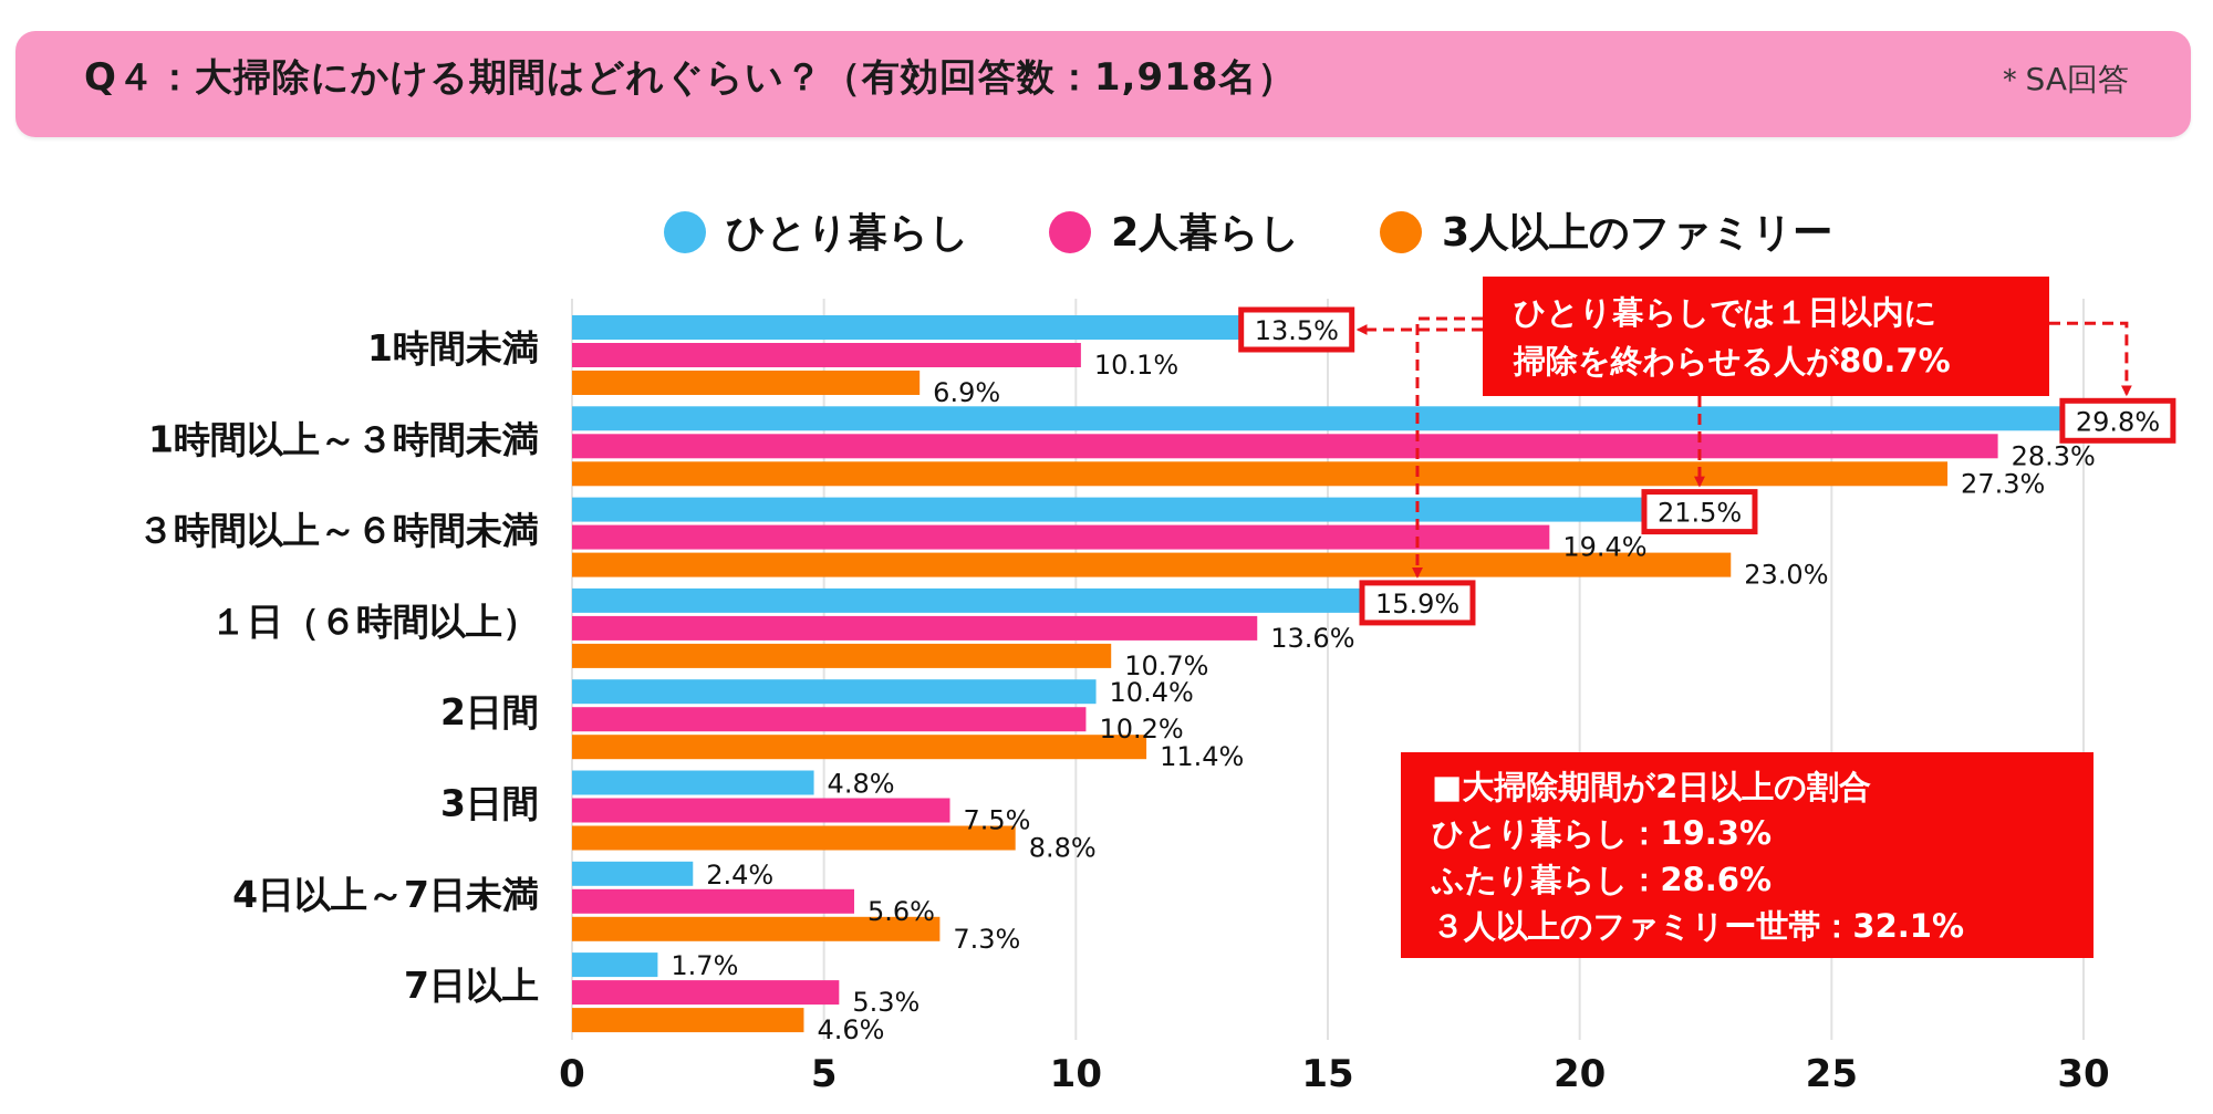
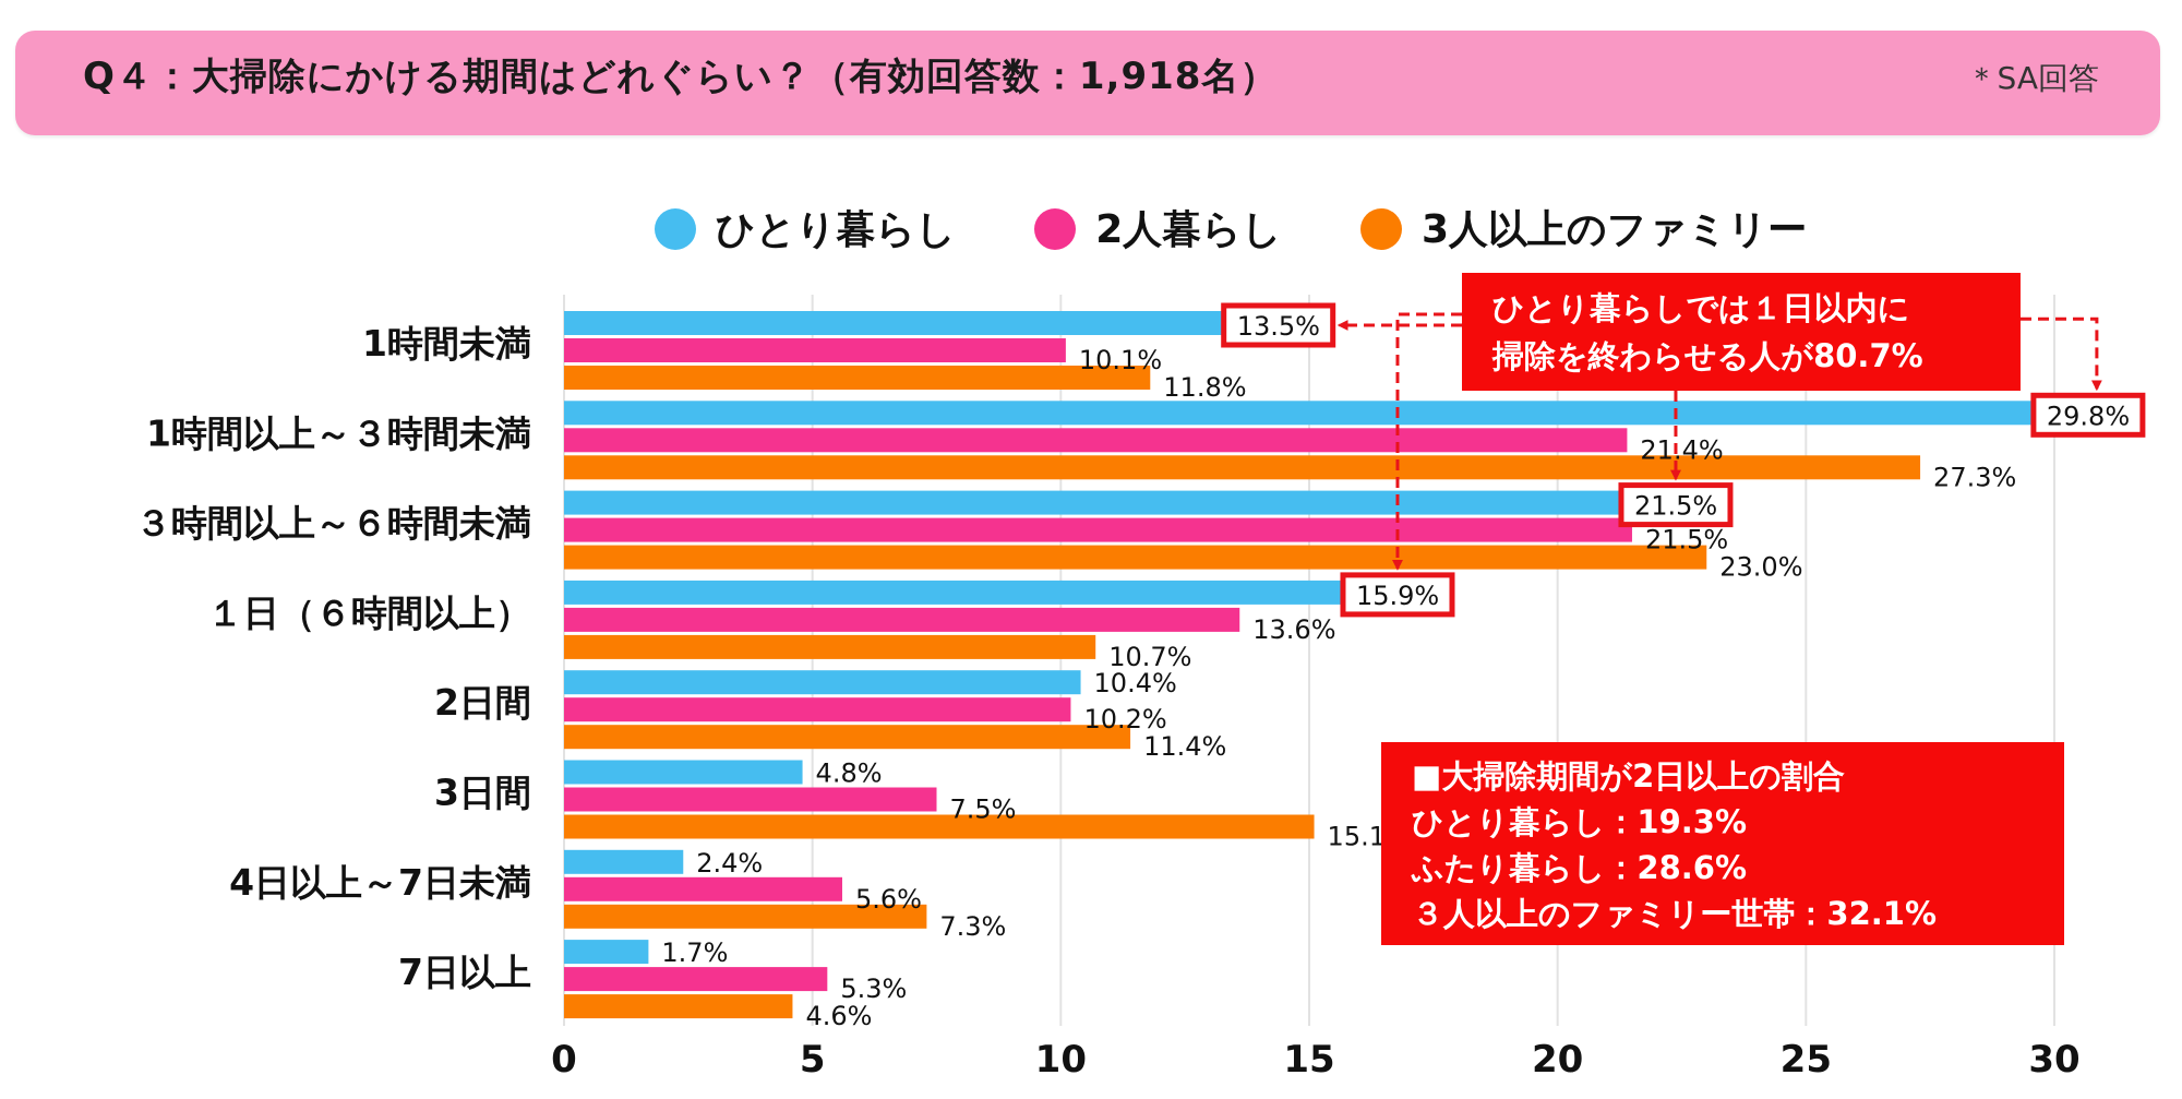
3人以上のファミリー/1時間未満: 6.9% -> 11.8%
2人暮らし/1時間以上～３時間未満: 28.3% -> 21.4%
2人暮らし/３時間以上～６時間未満: 19.4% -> 21.5%
3人以上のファミリー/3日間: 8.8% -> 15.1%
